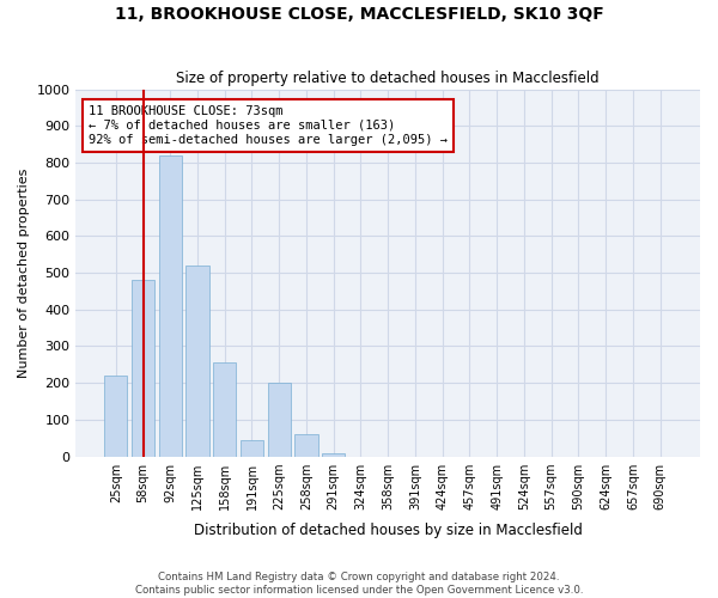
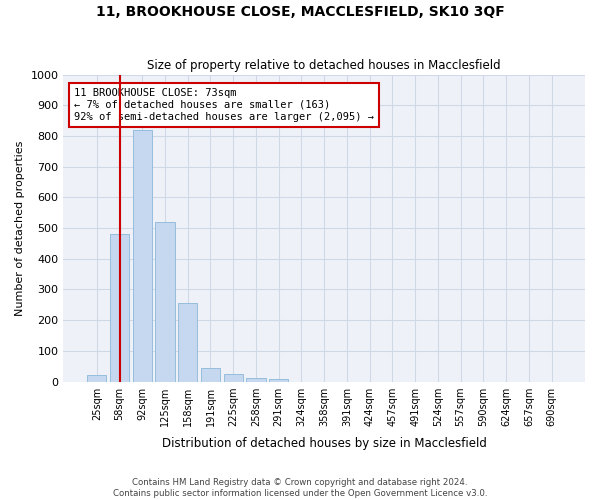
25sqm: 220 -> 20
225sqm: 200 -> 25
258sqm: 60 -> 10
